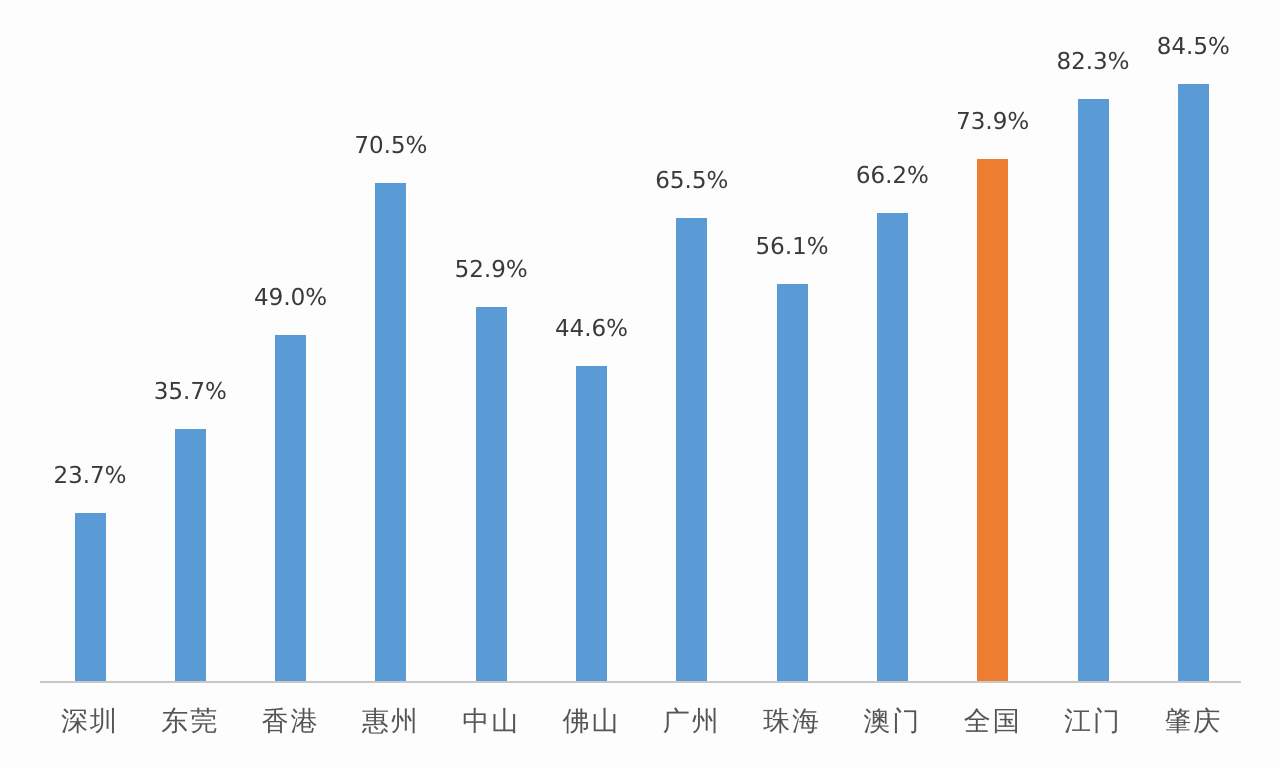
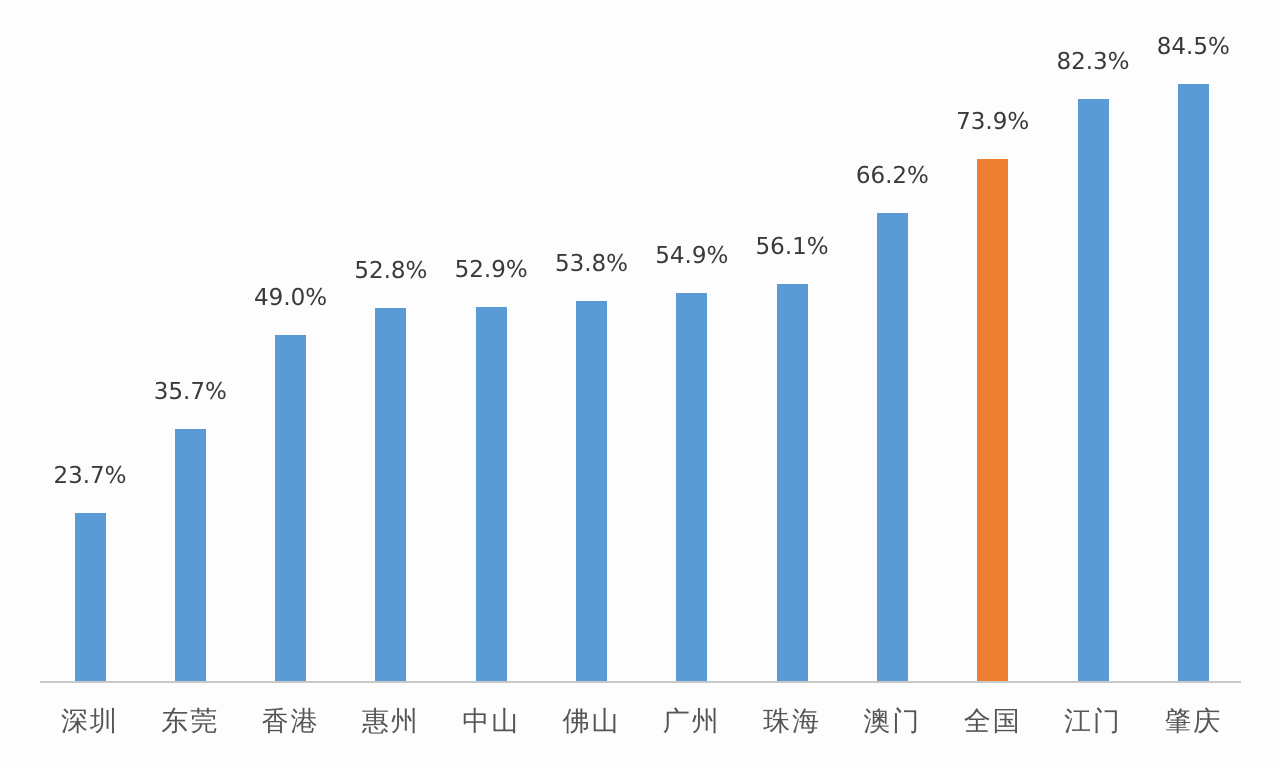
惠州: 70.5% -> 52.8%
佛山: 44.6% -> 53.8%
广州: 65.5% -> 54.9%
